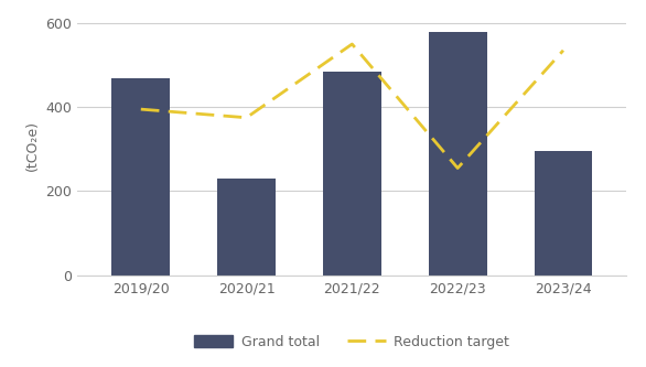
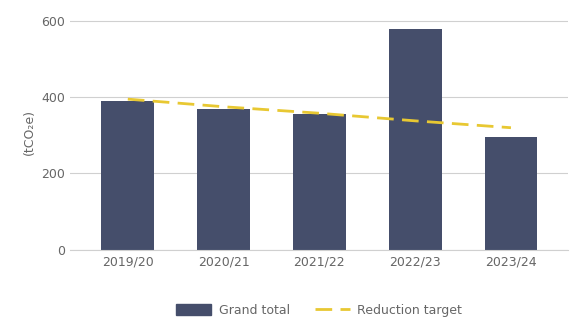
Grand total/2019/20: 470 -> 390
Grand total/2020/21: 230 -> 370
Grand total/2021/22: 485 -> 355
Reduction target/2021/22: 550 -> 358
Reduction target/2022/23: 255 -> 338
Reduction target/2023/24: 535 -> 320
